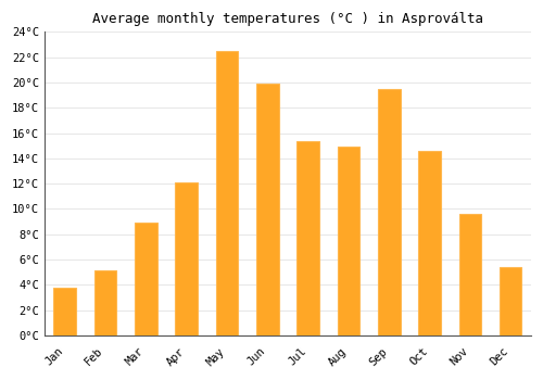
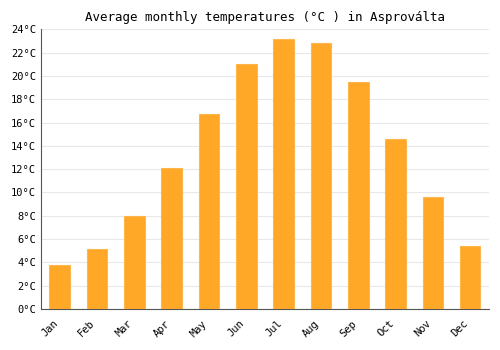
Mar: 8.9°C -> 8.0°C
May: 22.5°C -> 16.7°C
Jun: 19.9°C -> 21.0°C
Jul: 15.4°C -> 23.2°C
Aug: 14.9°C -> 22.8°C
